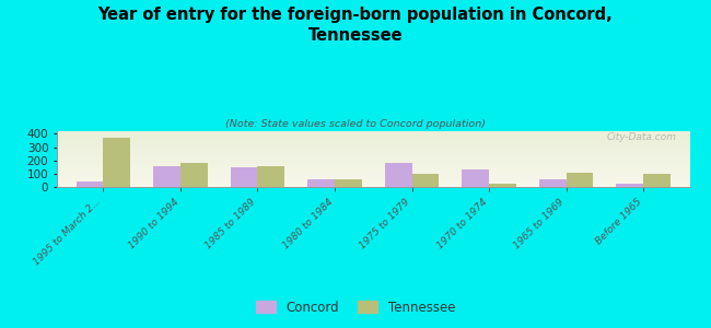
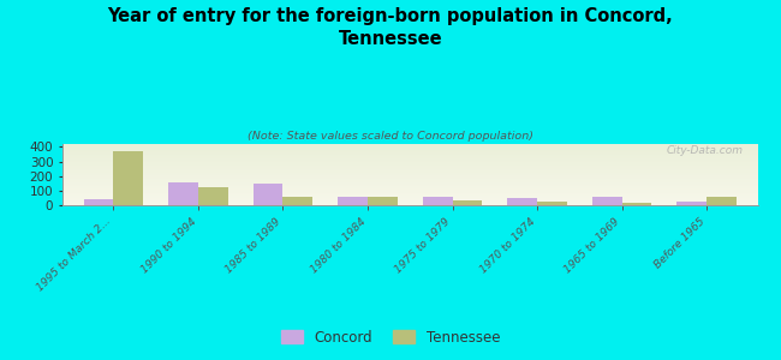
Tennessee/1990 to 1994: 180 -> 120
Tennessee/1985 to 1989: 160 -> 60
Concord/1975 to 1979: 180 -> 60
Tennessee/1975 to 1979: 100 -> 40
Concord/1970 to 1974: 130 -> 50
Tennessee/1965 to 1969: 110 -> 20
Tennessee/Before 1965: 100 -> 60
